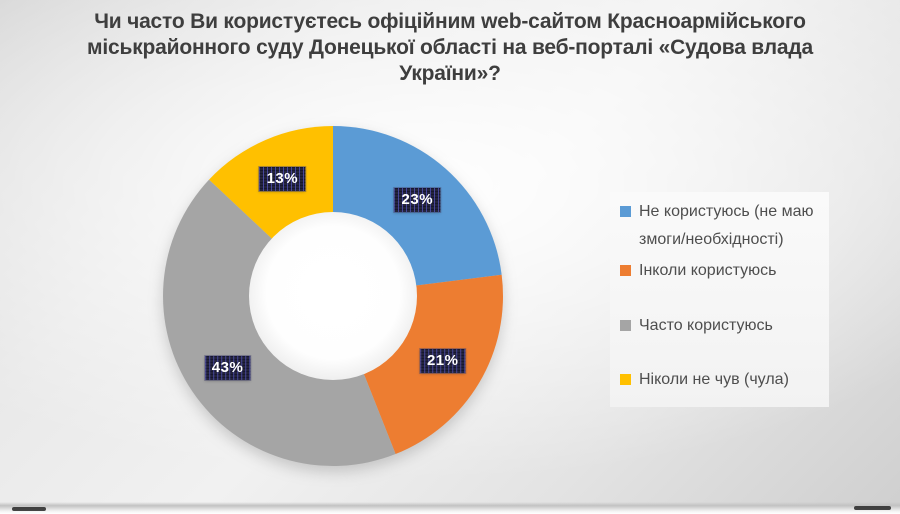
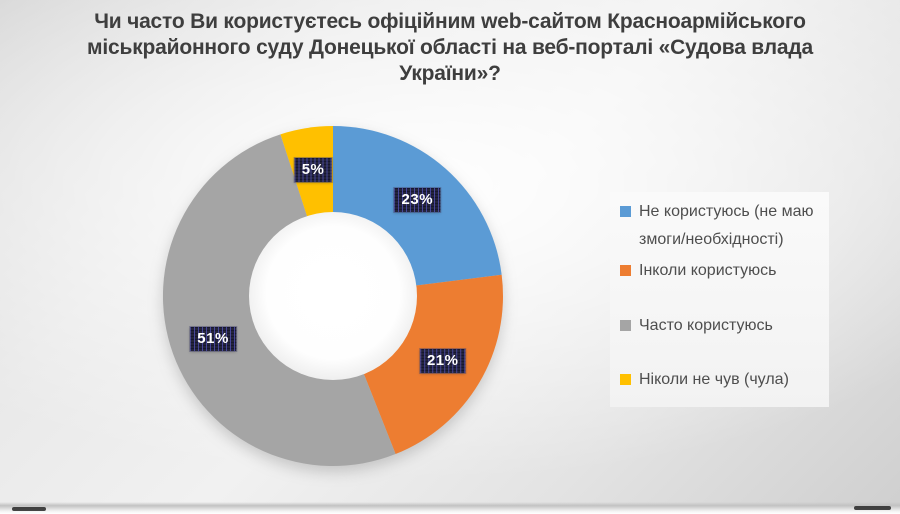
Часто користуюсь: 43% -> 51%
Ніколи не чув (чула): 13% -> 5%
